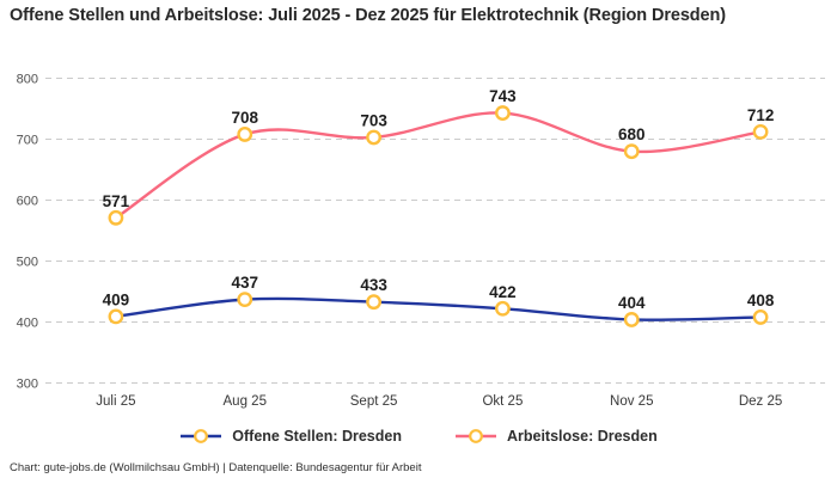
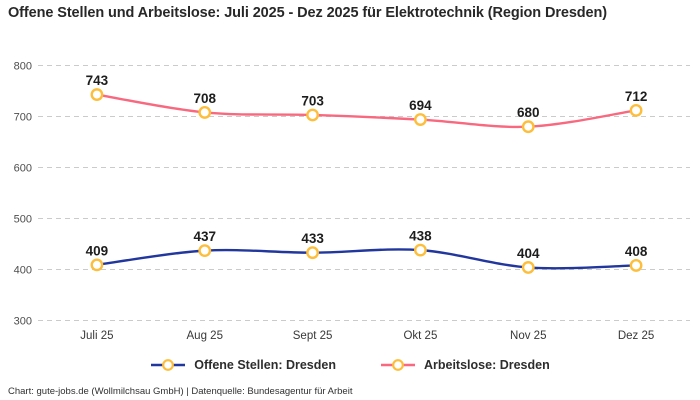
Arbeitslose: Dresden/Juli 25: 571 -> 743
Offene Stellen: Dresden/Okt 25: 422 -> 438
Arbeitslose: Dresden/Okt 25: 743 -> 694
